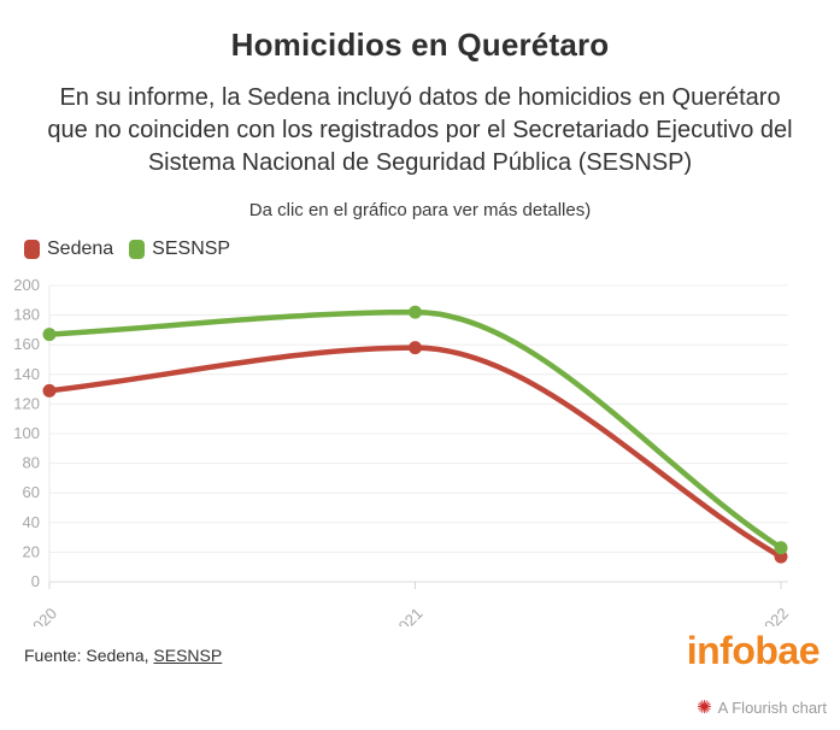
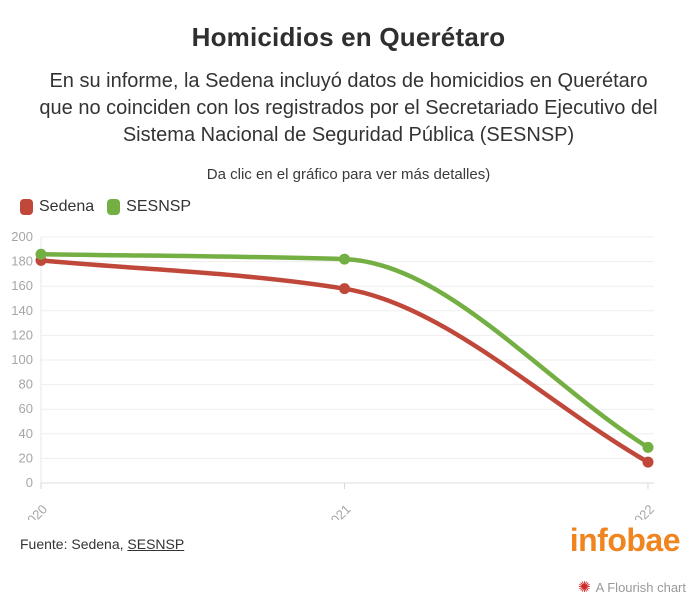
Sedena/2020: 129 -> 181
SESNSP/2020: 167 -> 186
SESNSP/2022: 23 -> 29
